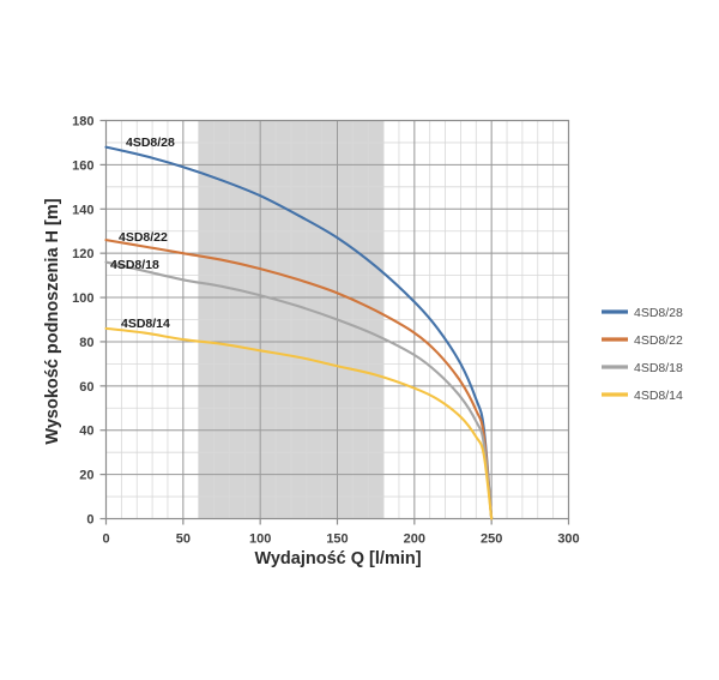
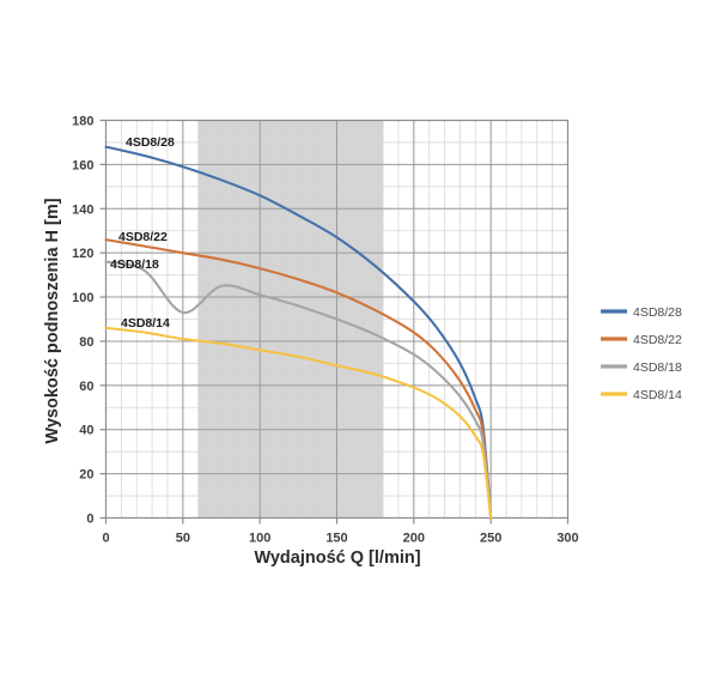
4SD8/18/50: 108 -> 93
